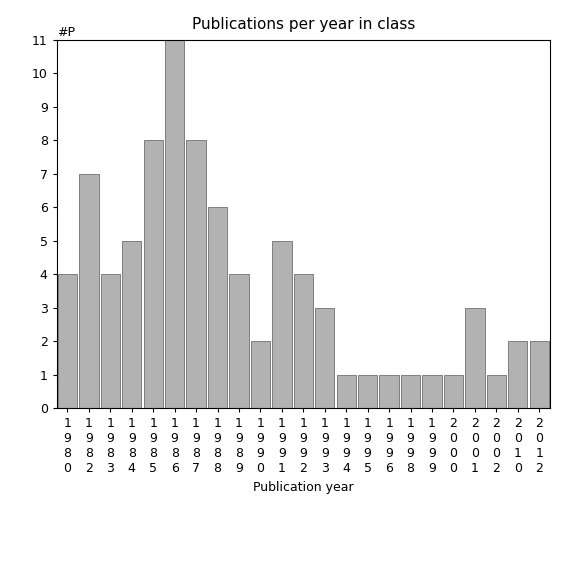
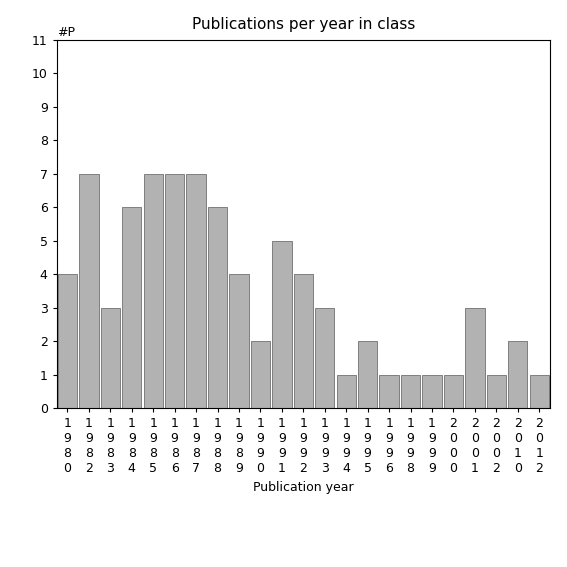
1 9 8 3: 4 -> 3
1 9 8 4: 5 -> 6
1 9 8 5: 8 -> 7
1 9 8 6: 11 -> 7
1 9 8 7: 8 -> 7
1 9 9 5: 1 -> 2
2 0 1 2: 2 -> 1
